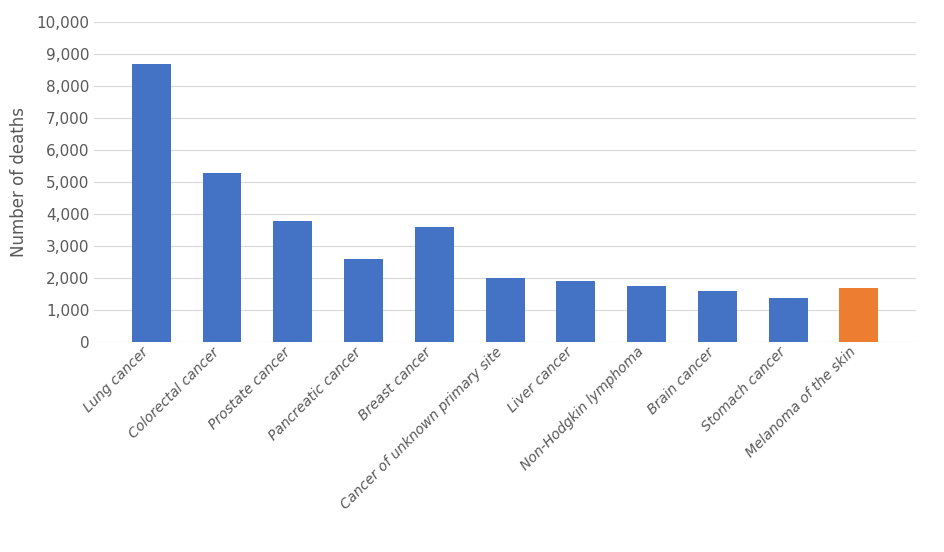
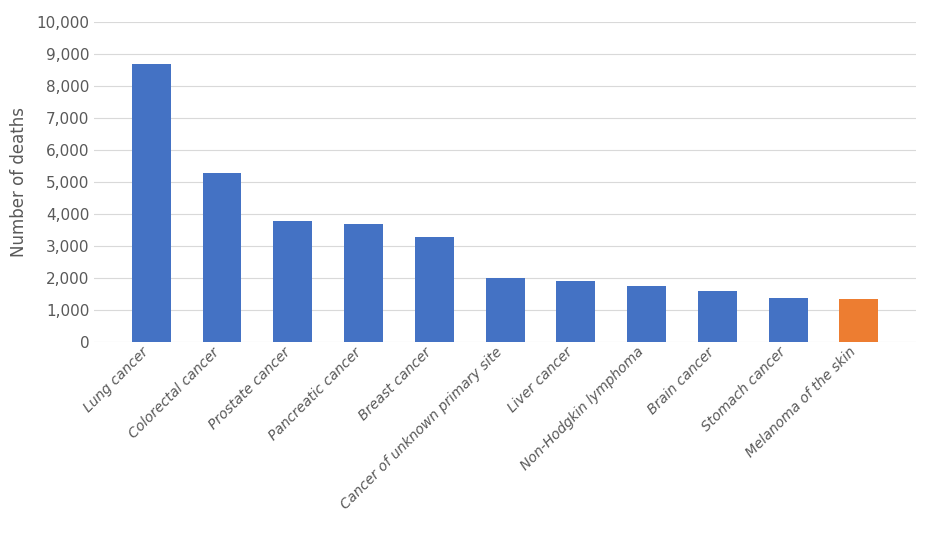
Pancreatic cancer: 2,600 -> 3,680
Breast cancer: 3,600 -> 3,280
Melanoma of the skin: 1,700 -> 1,350
